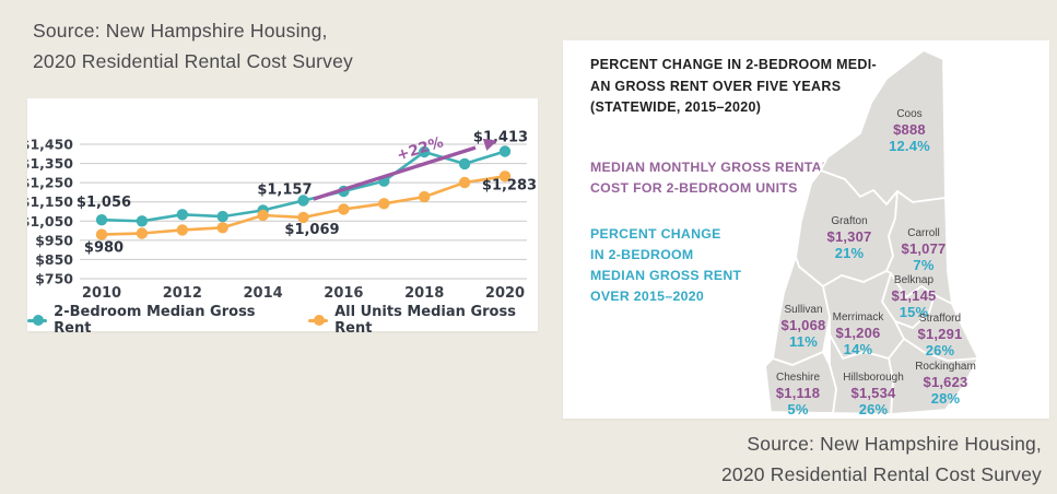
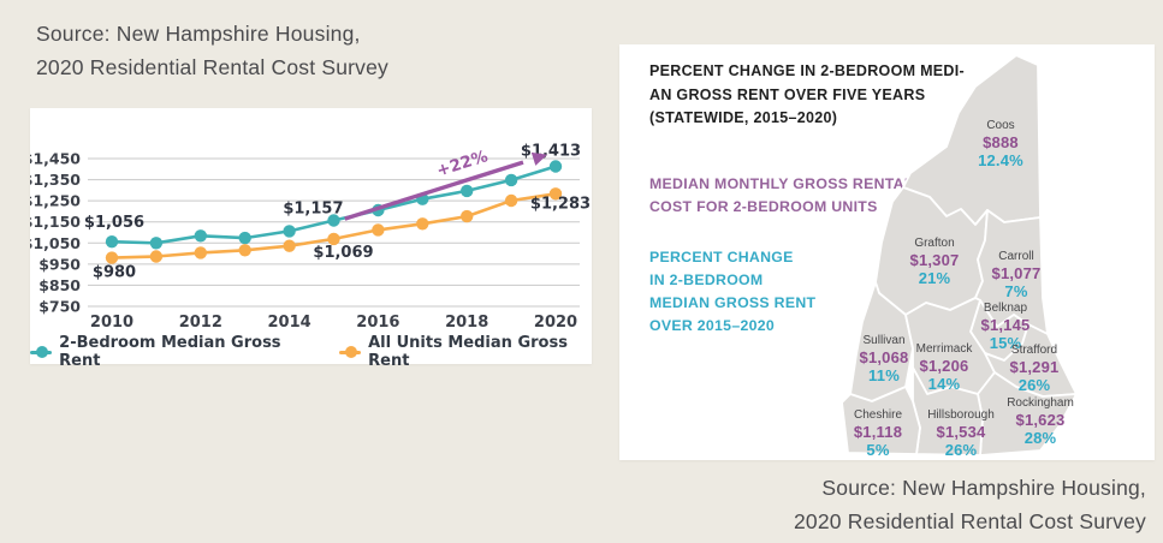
All Units Median Gross Rent/2014: $1080 -> $1040
2-Bedroom Median Gross Rent/2018: $1410 -> $1300
